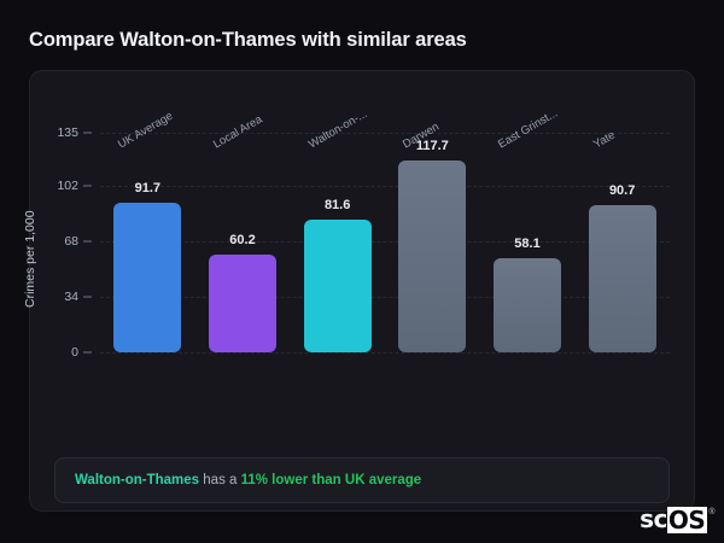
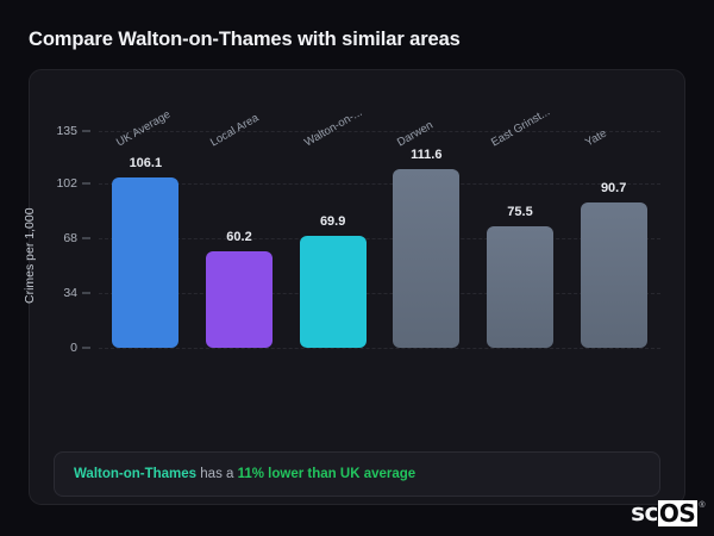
UK Average: 91.7 -> 106.1
Walton-on-...: 81.6 -> 69.9
Darwen: 117.7 -> 111.6
East Grinst...: 58.1 -> 75.5
